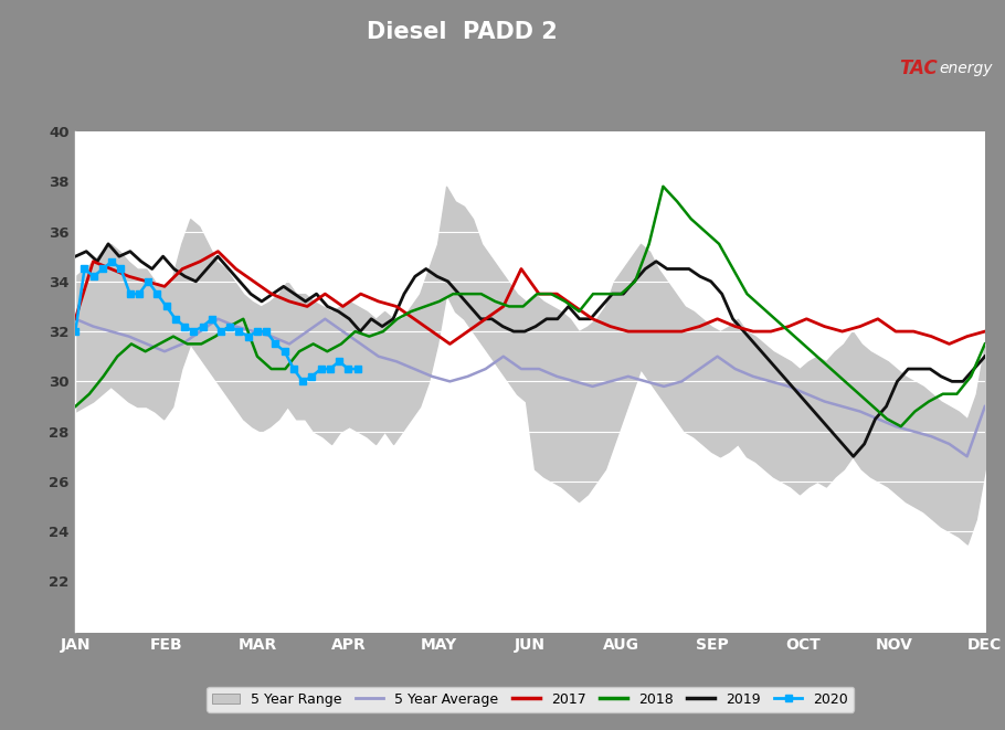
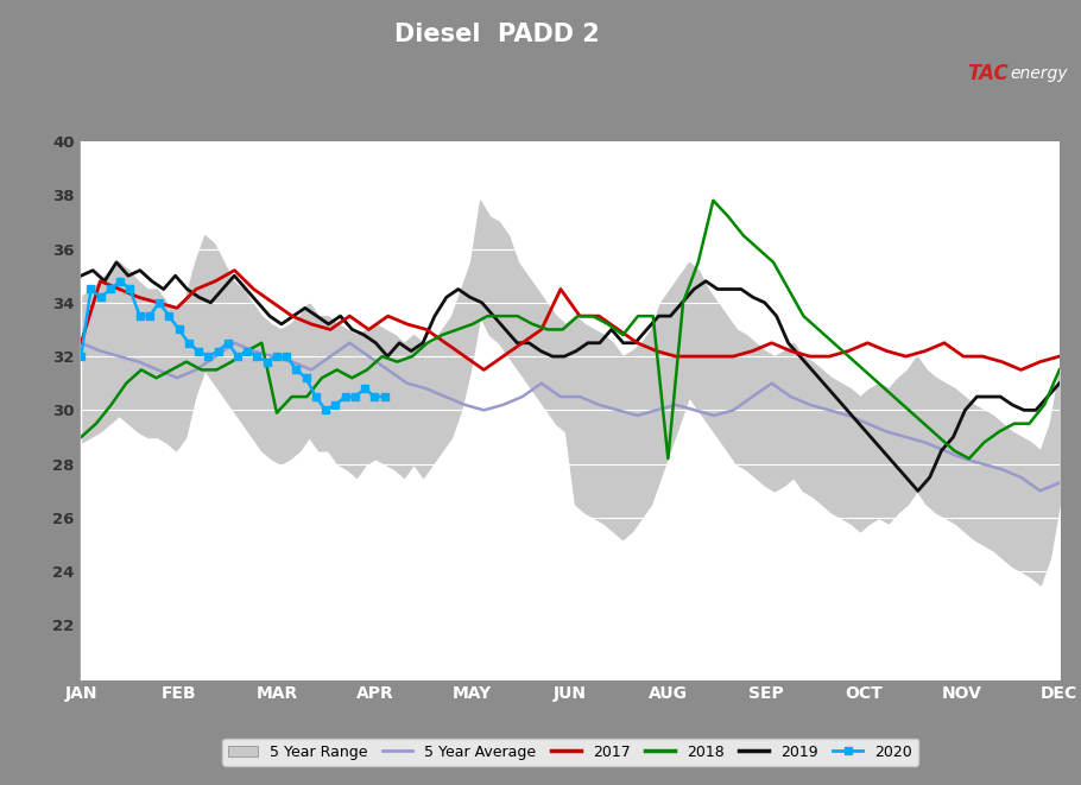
2018/MAR: 31.0 -> 29.9
2018/AUG: 33.5 -> 28.2
5 Year Average/DEC: 29.0 -> 27.3
